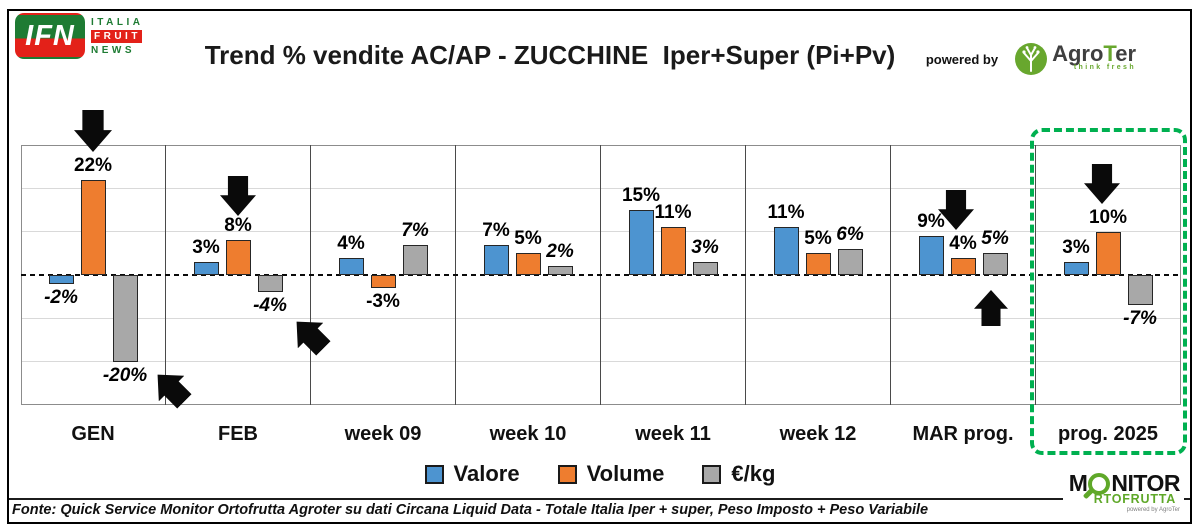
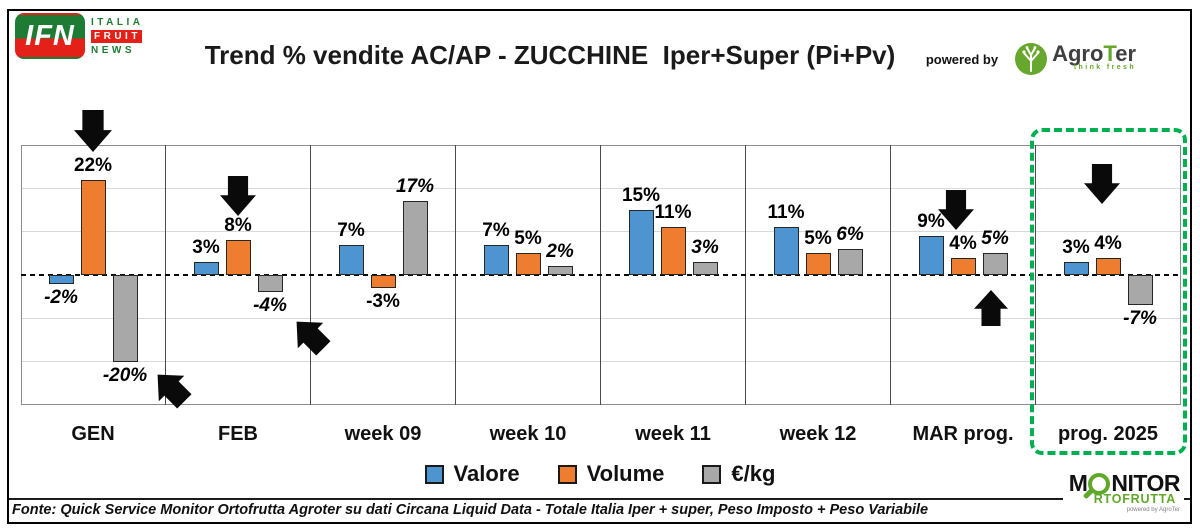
Valore/week 09: 4% -> 7%
€/kg/week 09: 7% -> 17%
Volume/prog. 2025: 10% -> 4%
